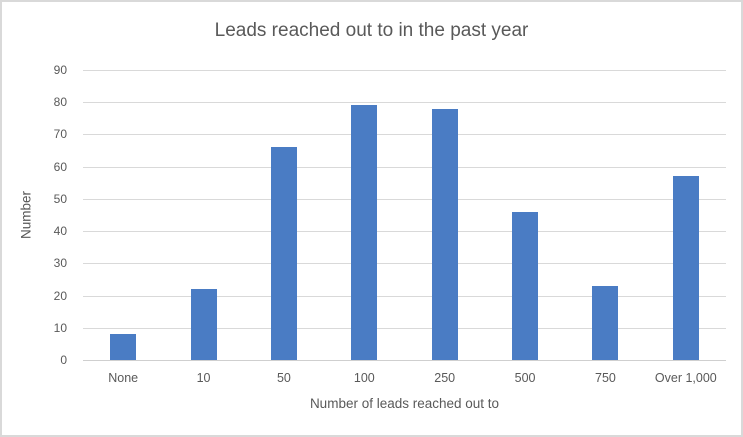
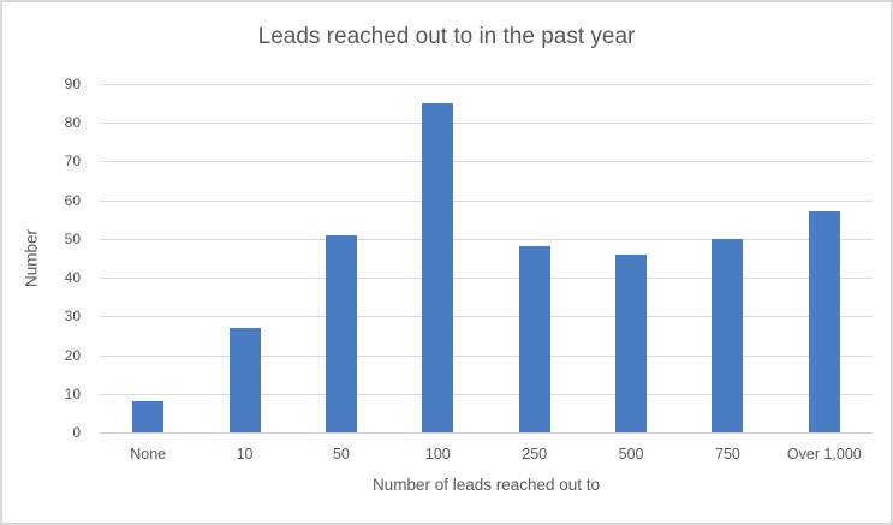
10: 22 -> 27
50: 66 -> 51
100: 79 -> 85
250: 78 -> 48
750: 23 -> 50
